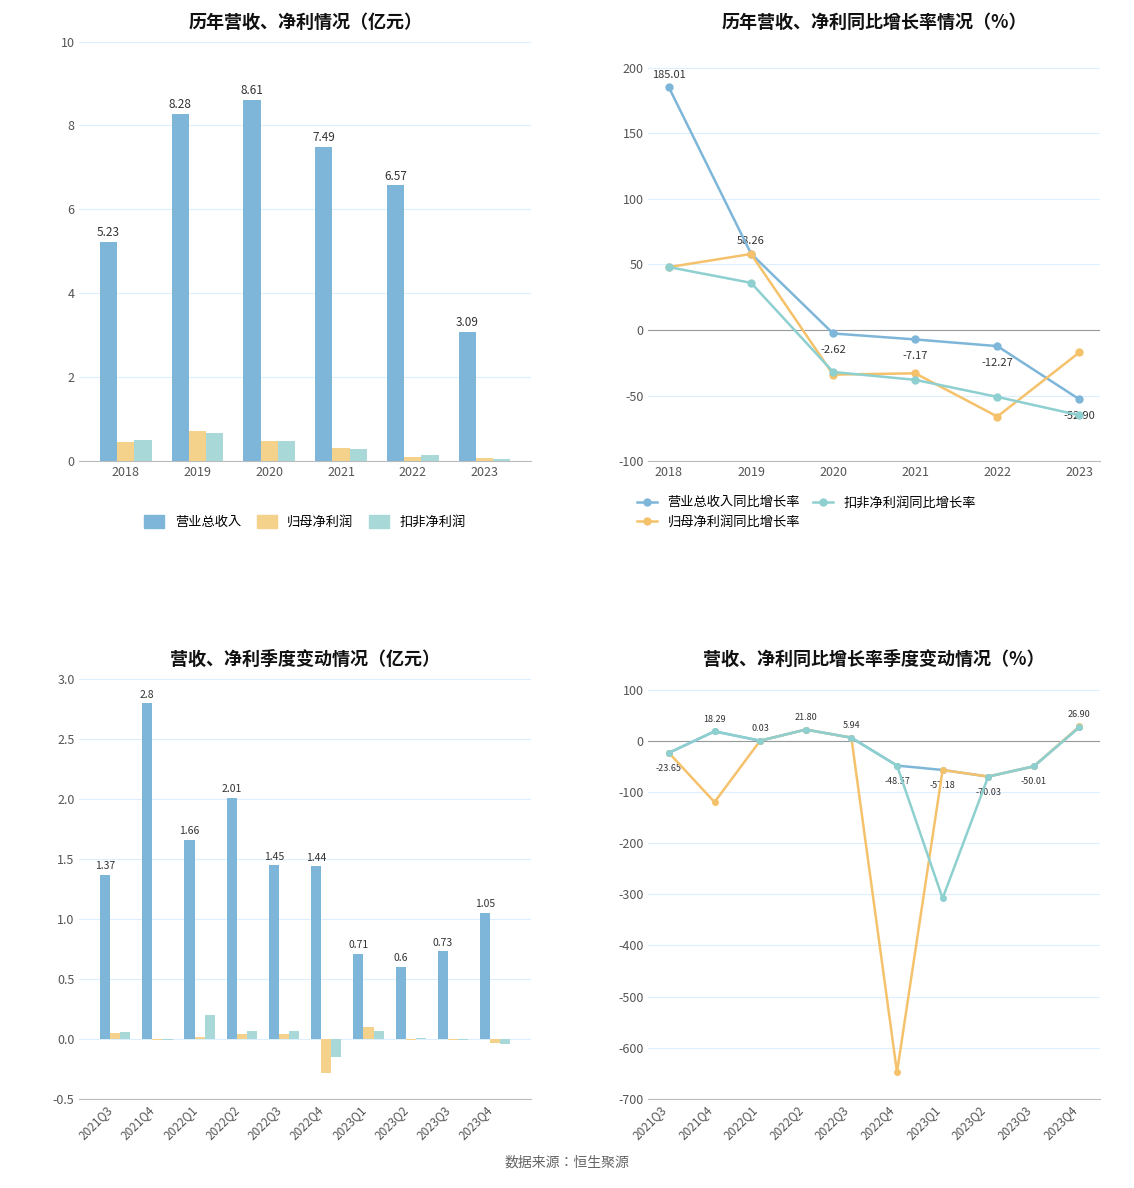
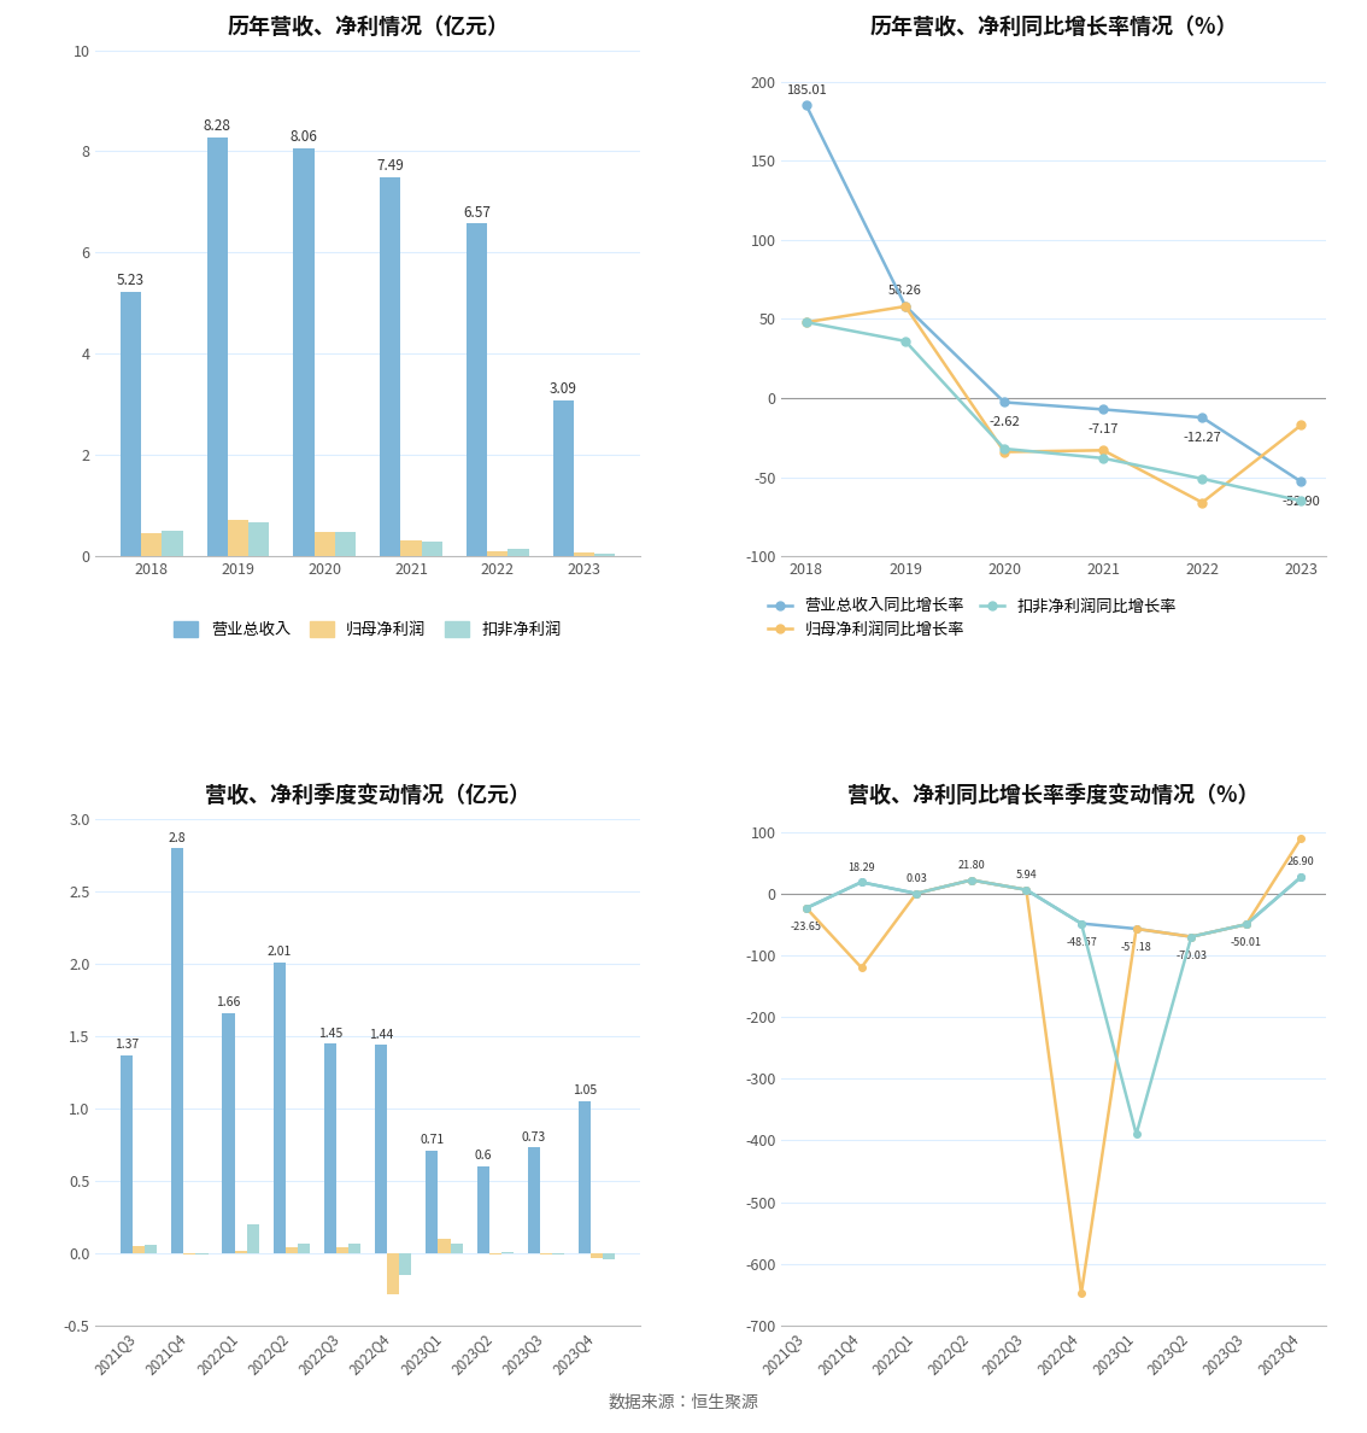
历年营收、净利情况（亿元）/营业总收入/2020: 8.61 -> 8.06
营收、净利同比增长率季度变动情况（%）/扣非净利润同比增长率/2023Q1: -308 -> -390
营收、净利同比增长率季度变动情况（%）/归母净利润同比增长率/2023Q4: 28 -> 90
